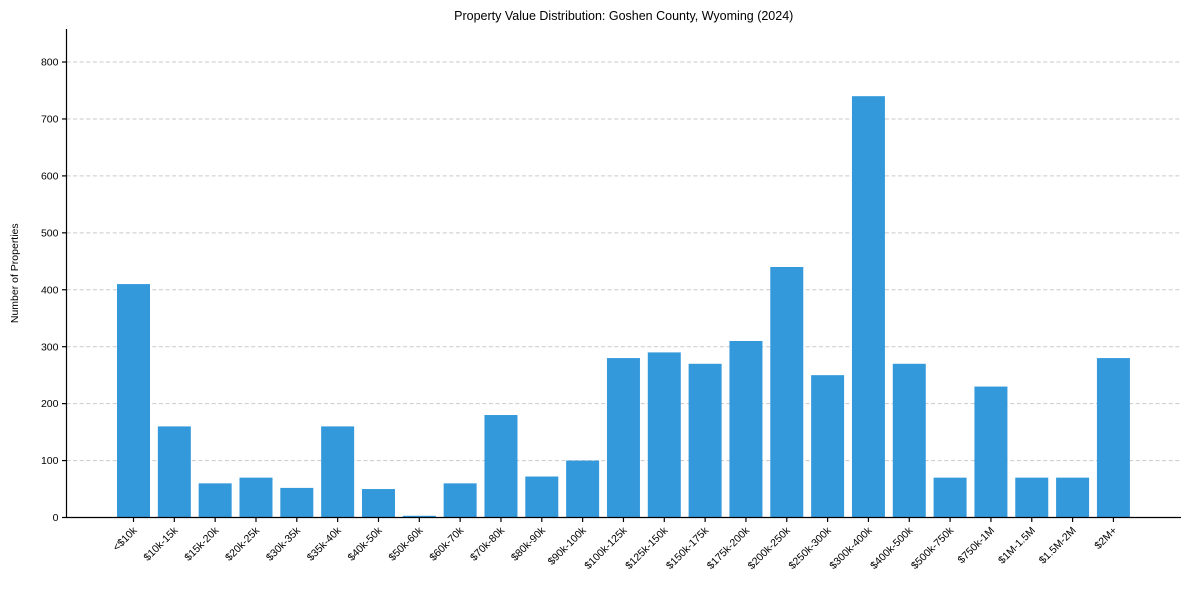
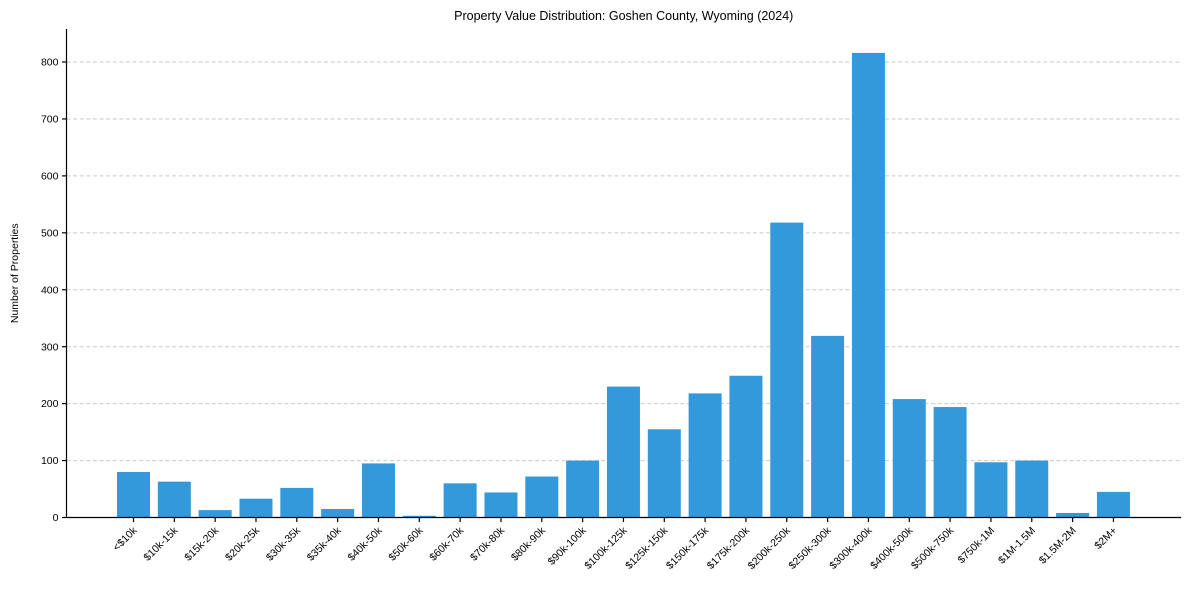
<$10k: 410 -> 80
$10k-15k: 160 -> 60
$15k-20k: 60 -> 10
$20k-25k: 70 -> 30
$35k-40k: 160 -> 20
$40k-50k: 50 -> 100
$70k-80k: 180 -> 40
$100k-125k: 280 -> 230
$125k-150k: 290 -> 160
$150k-175k: 270 -> 220
$175k-200k: 310 -> 250
$200k-250k: 440 -> 520
$250k-300k: 250 -> 320
$300k-400k: 740 -> 820
$400k-500k: 270 -> 210
$500k-750k: 70 -> 190
$750k-1M: 230 -> 100
$1M-1.5M: 70 -> 100
$1.5M-2M: 70 -> 10
$2M+: 280 -> 40
